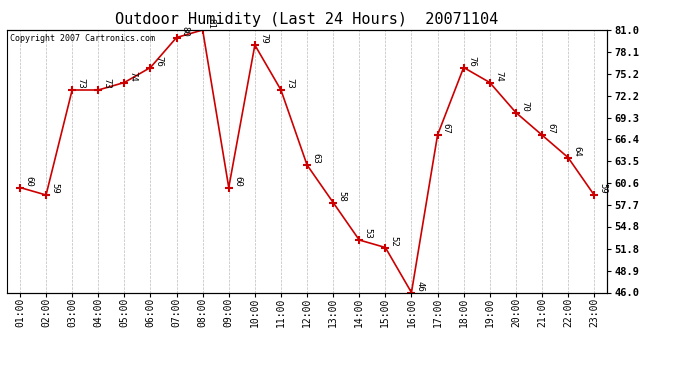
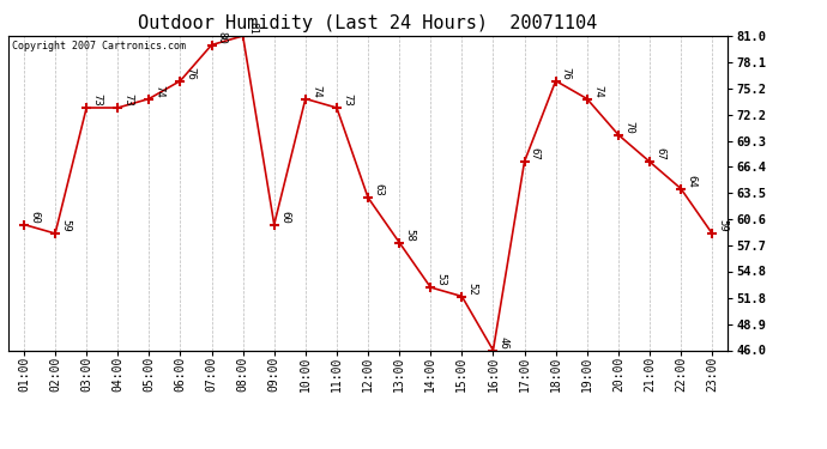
10:00: 79 -> 74
